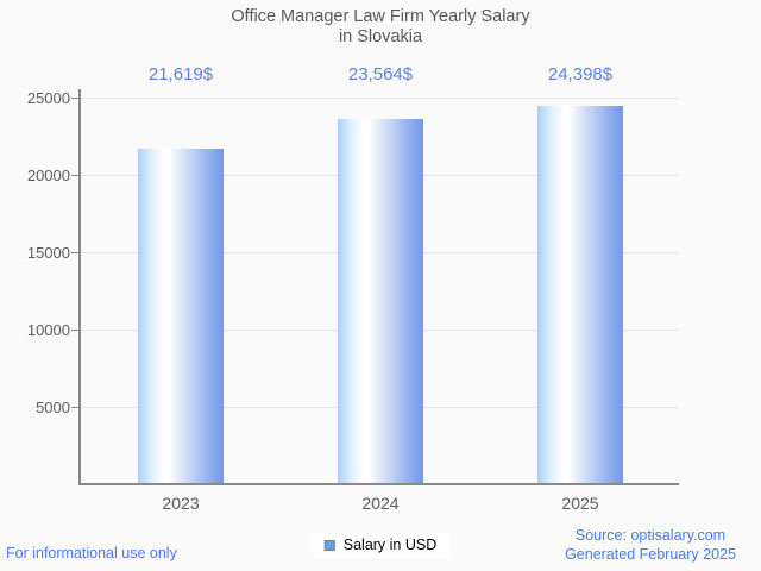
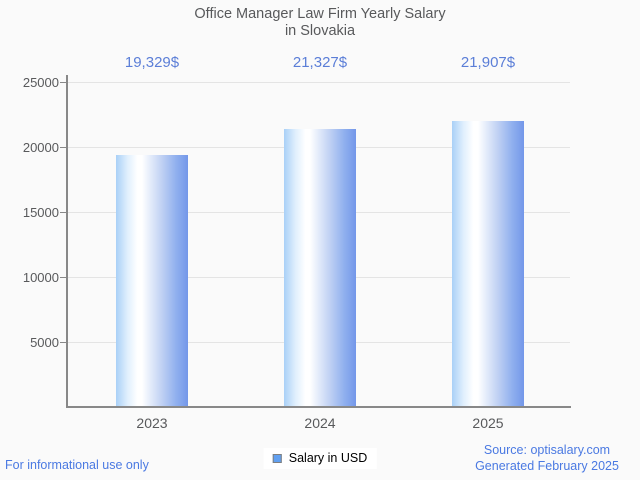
2023: 21,619 -> 19,329
2024: 23,564 -> 21,327
2025: 24,398 -> 21,907
